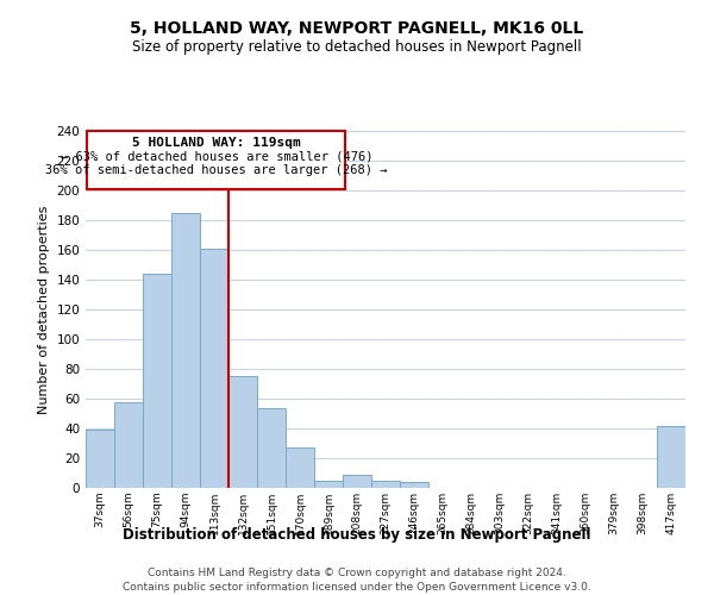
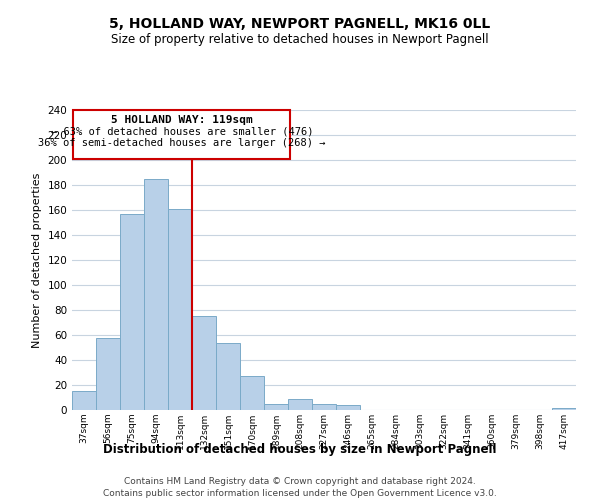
37sqm: 39 -> 15
75sqm: 144 -> 157
417sqm: 42 -> 2
